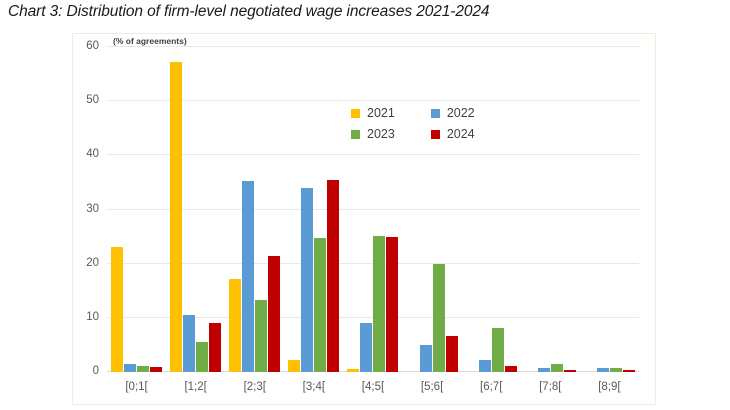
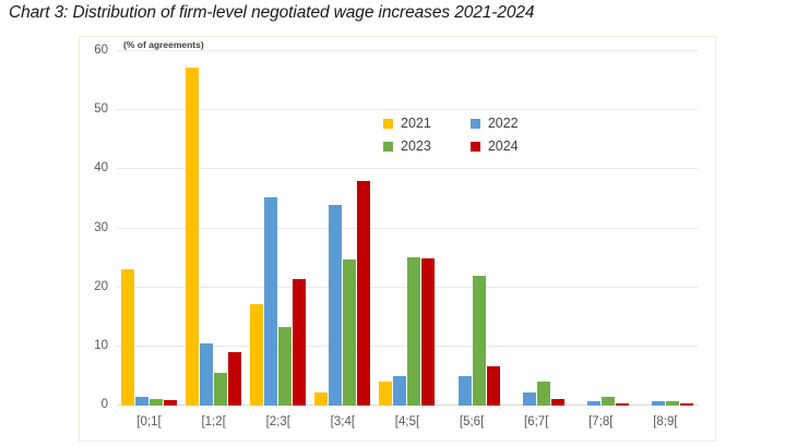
2024/[3;4[: 36 -> 38
2021/[4;5[: 1 -> 4
2022/[4;5[: 9 -> 5
2023/[5;6[: 20 -> 22
2023/[6;7[: 8 -> 4
